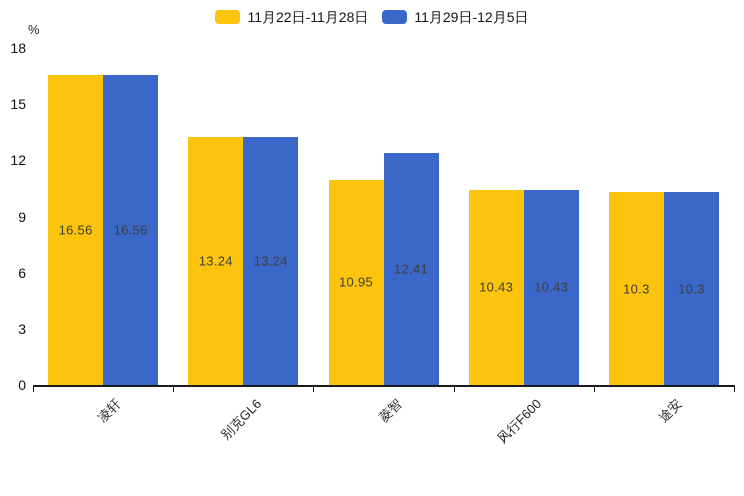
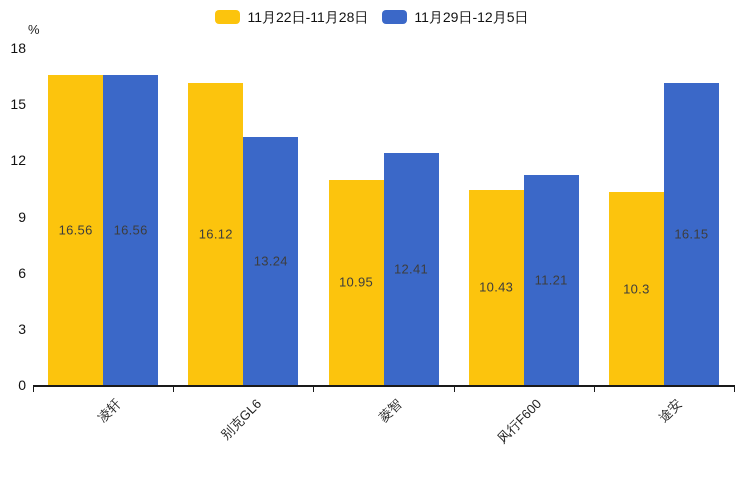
11月22日-11月28日/别克GL6: 13.24 -> 16.12
11月29日-12月5日/风行F600: 10.43 -> 11.21
11月29日-12月5日/途安: 10.3 -> 16.15
